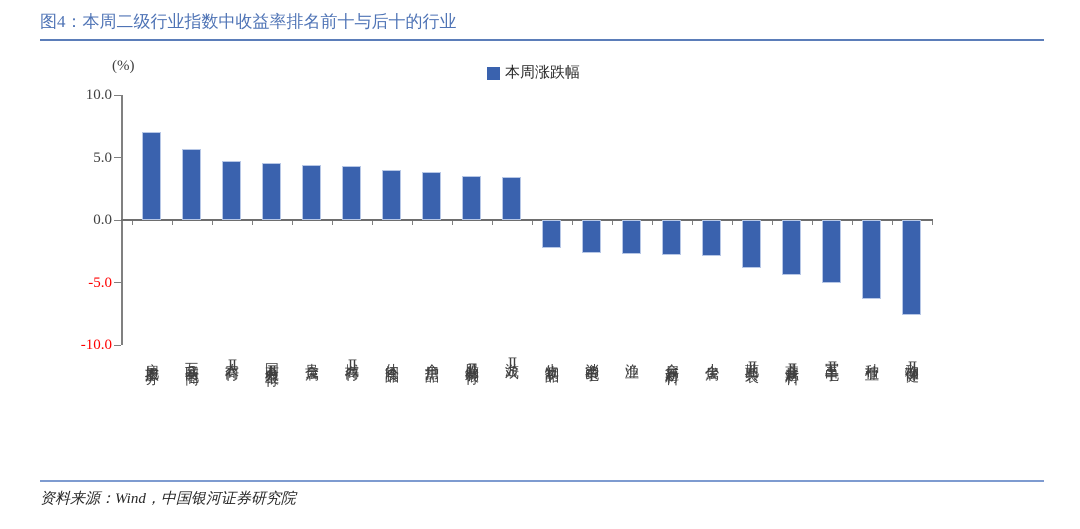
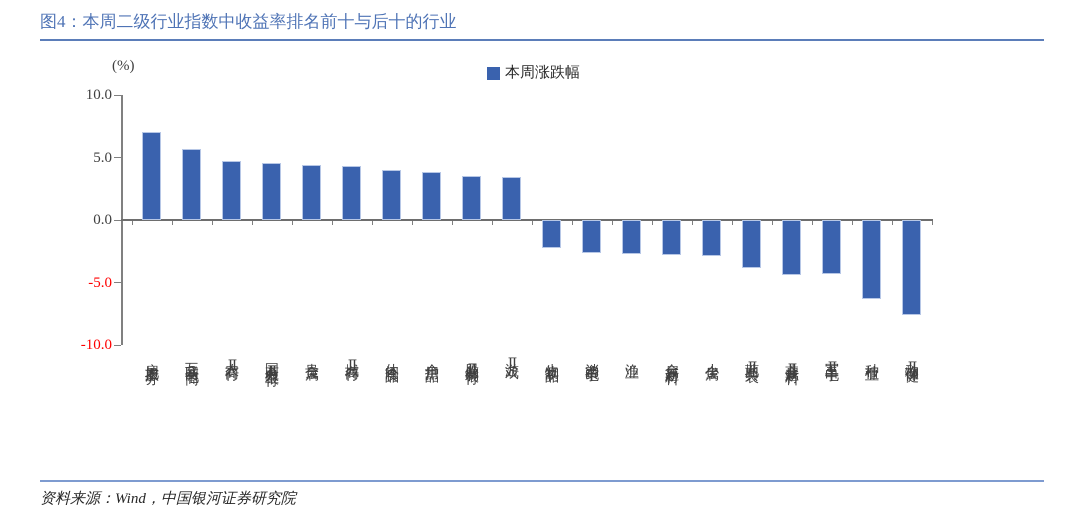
军工电子Ⅱ: -5.0 -> -4.3
